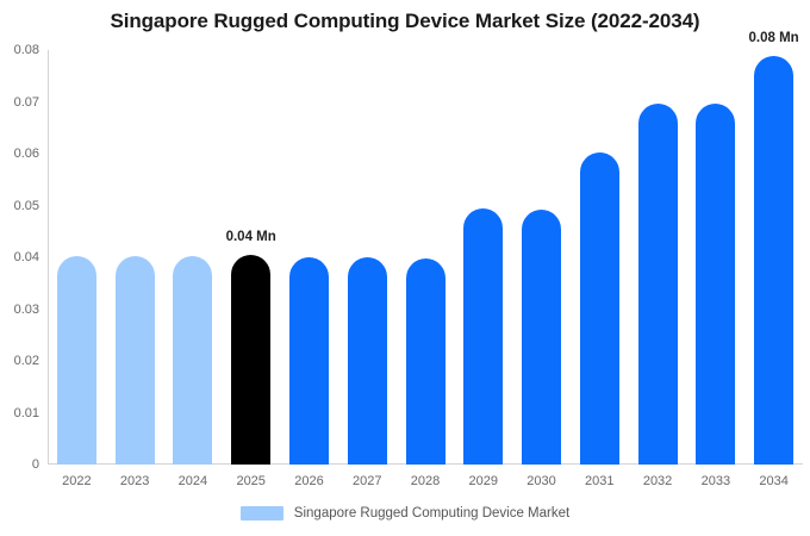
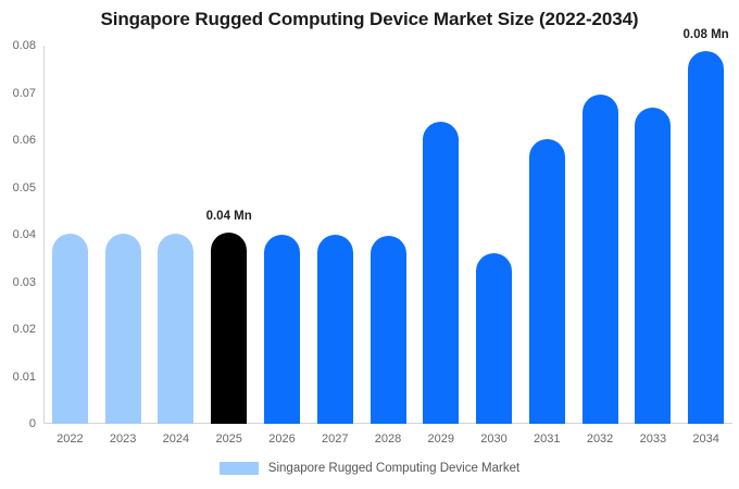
2029: 0.049 -> 0.064
2030: 0.049 -> 0.036
2033: 0.070 -> 0.067
